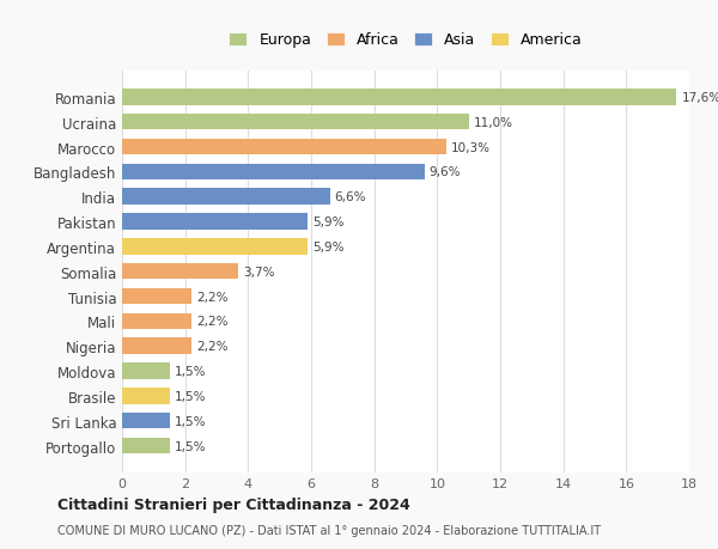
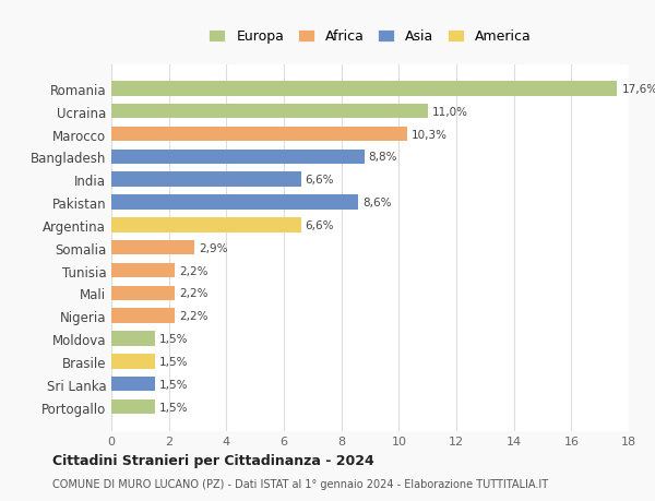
Bangladesh: 9,6% -> 8,8%
Pakistan: 5,9% -> 8,6%
Argentina: 5,9% -> 6,6%
Somalia: 3,7% -> 2,9%
